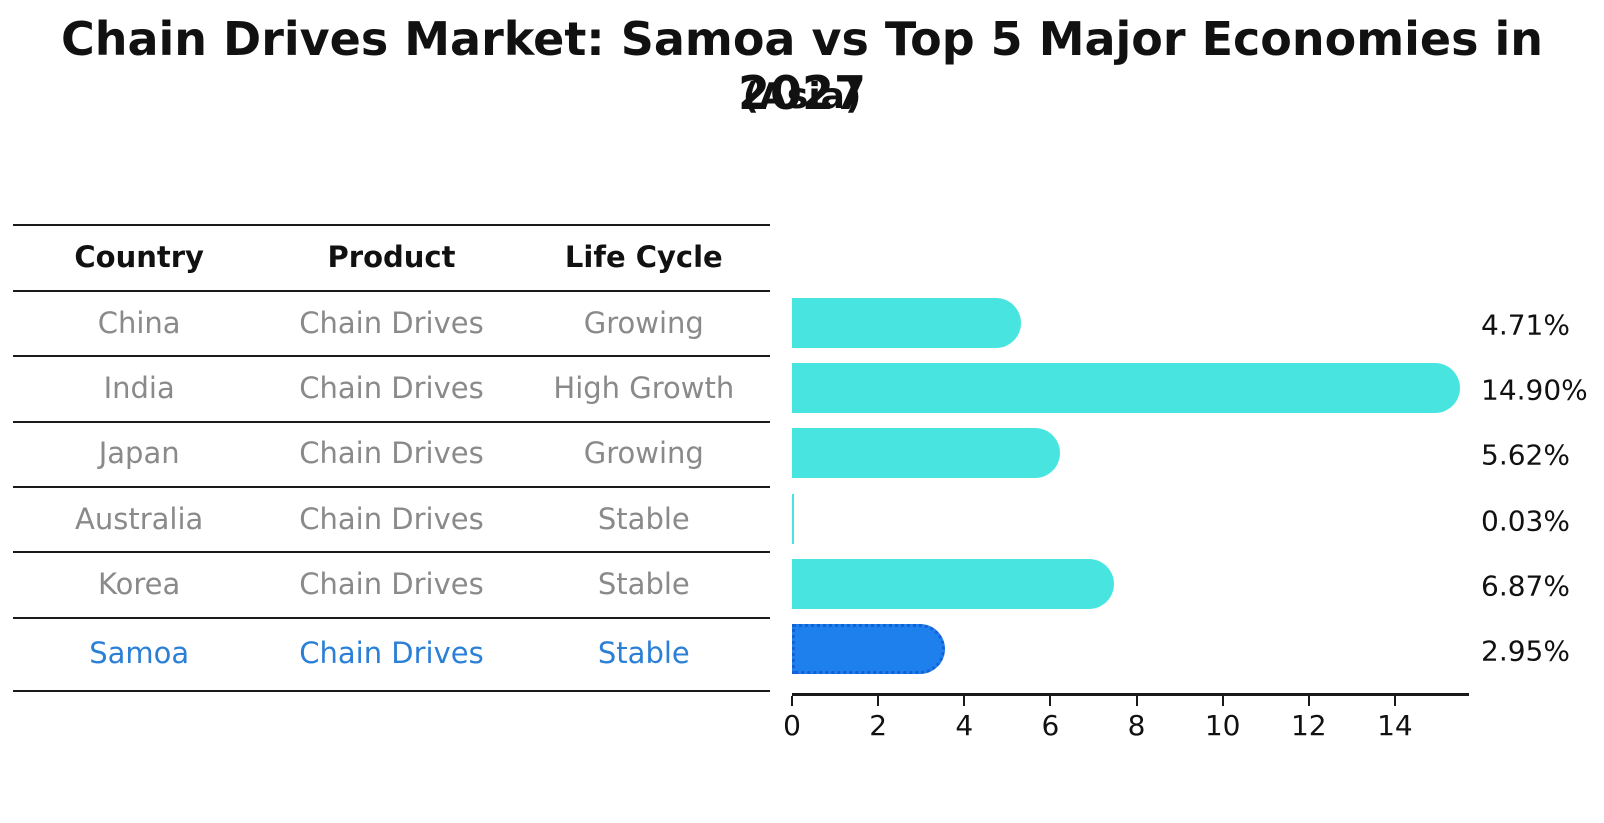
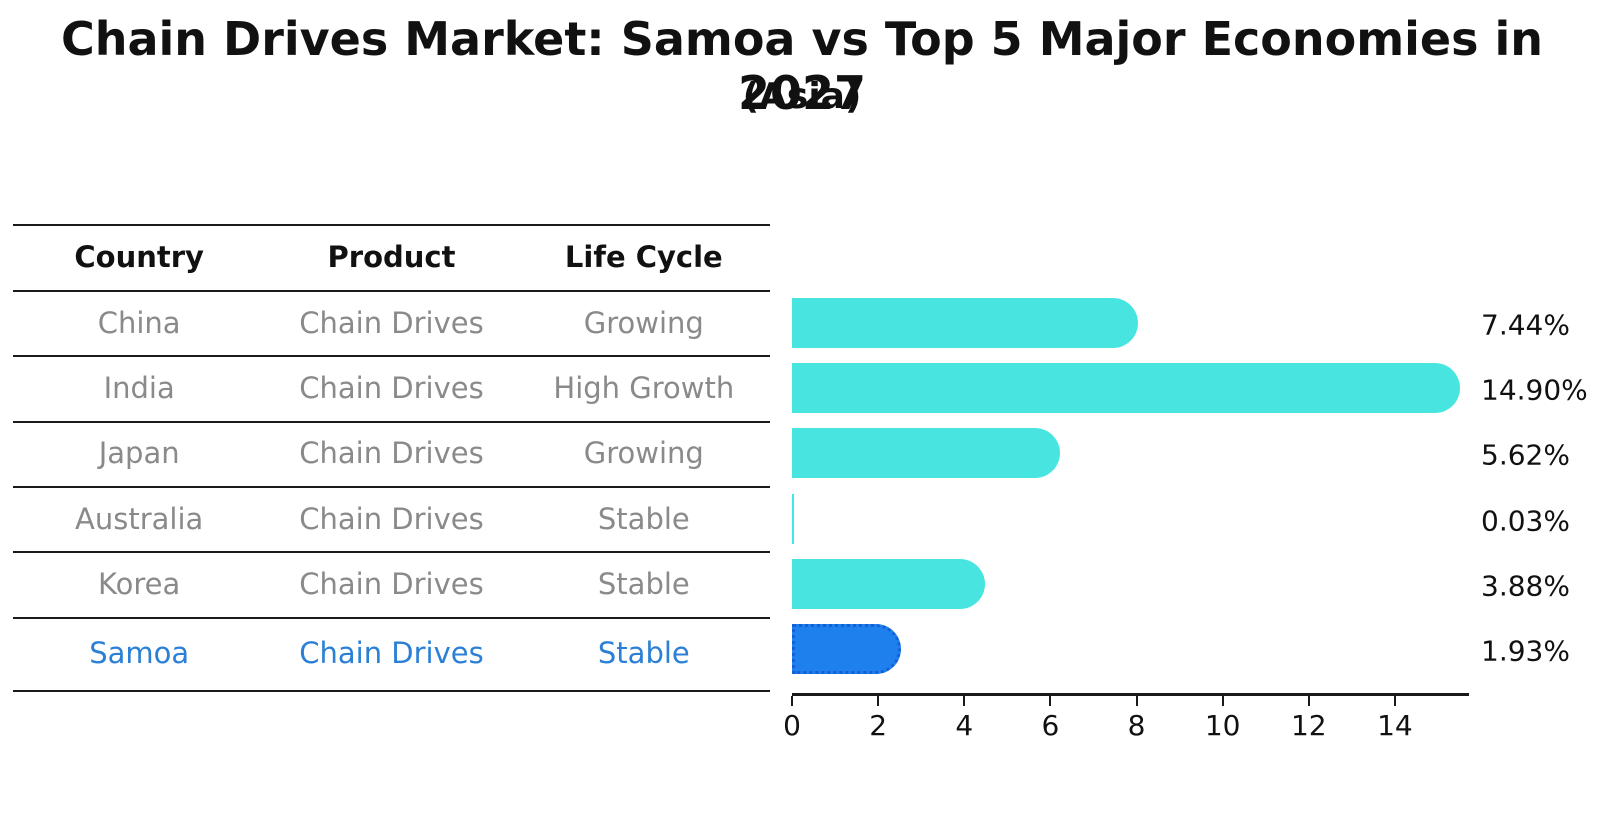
China: 4.71% -> 7.44%
Korea: 6.87% -> 3.88%
Samoa: 2.95% -> 1.93%
